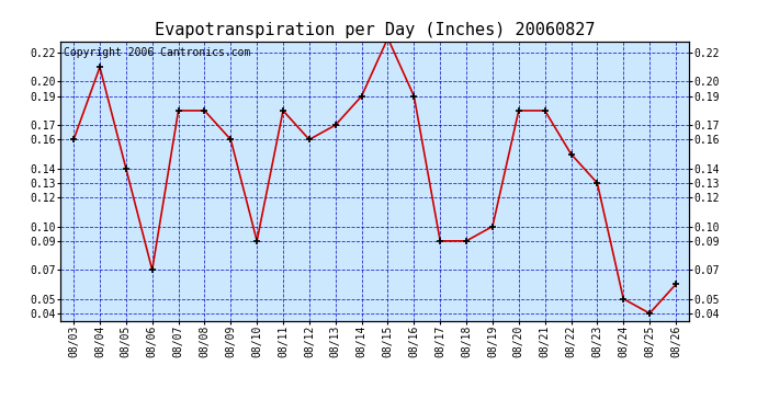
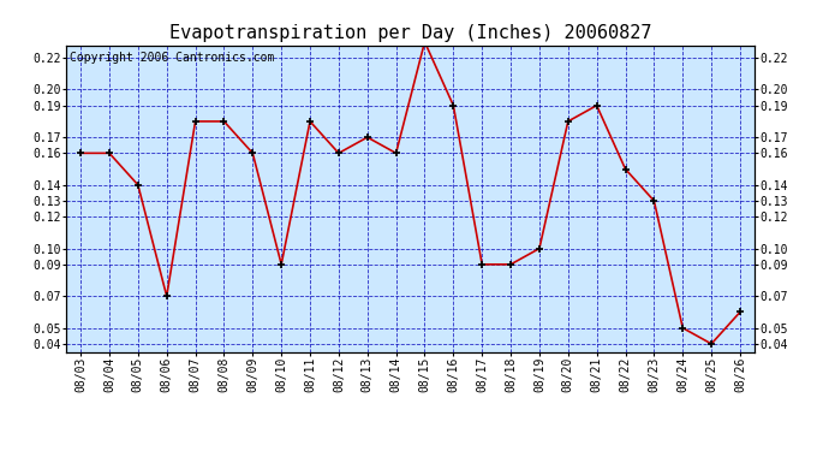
08/04: 0.21 -> 0.16
08/14: 0.19 -> 0.16
08/21: 0.18 -> 0.19
